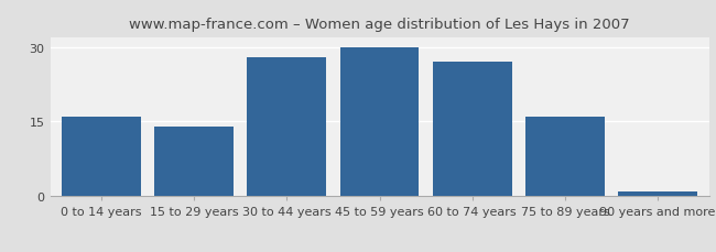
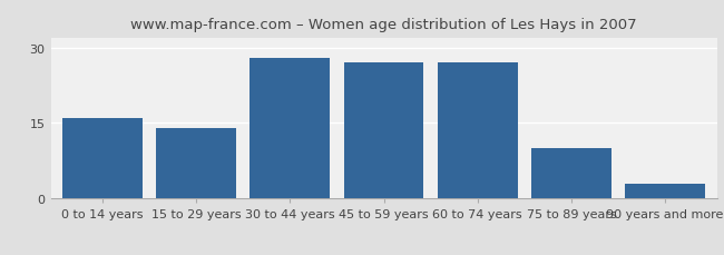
45 to 59 years: 30 -> 27
75 to 89 years: 16 -> 10
90 years and more: 1 -> 3
